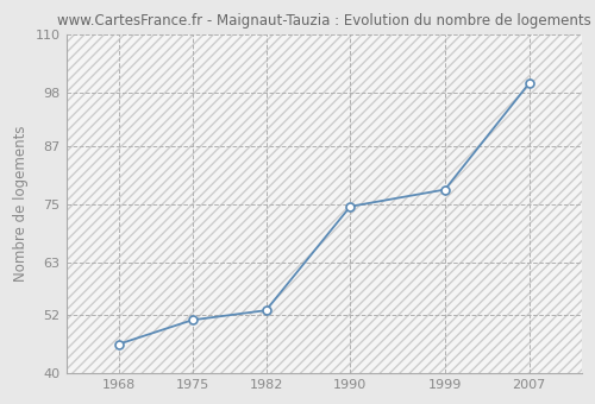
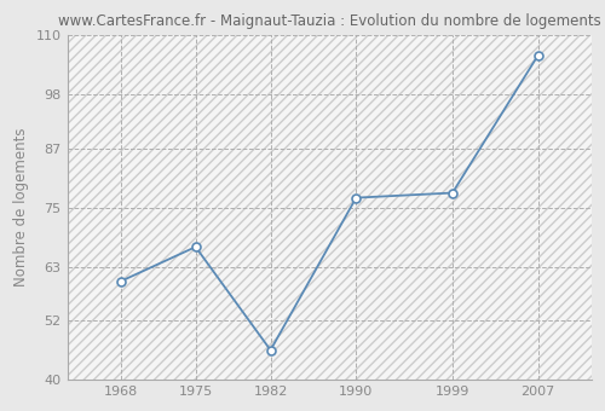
1968: 46.0 -> 60.0
1975: 51.0 -> 67.0
1982: 53.0 -> 46.0
1990: 74.5 -> 77.0
2007: 100.0 -> 106.0
